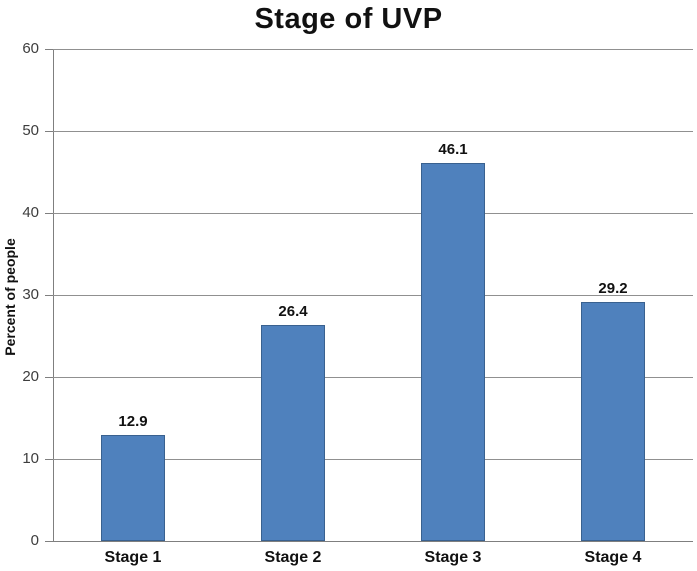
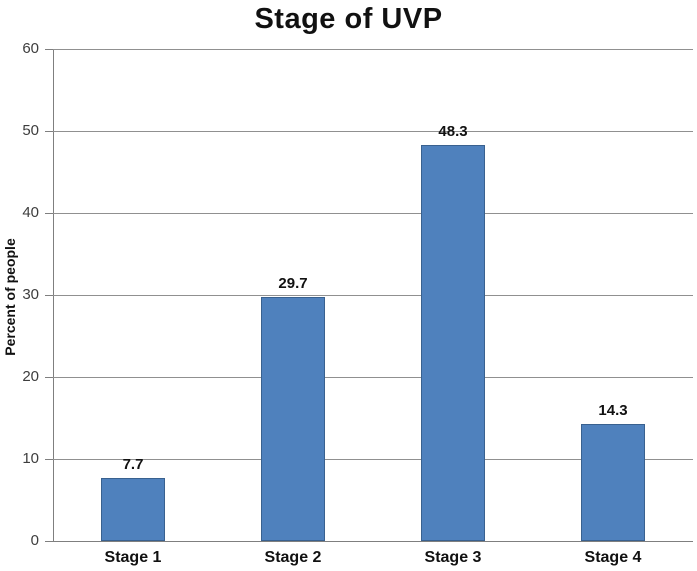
Stage 1: 12.9 -> 7.7
Stage 2: 26.4 -> 29.7
Stage 3: 46.1 -> 48.3
Stage 4: 29.2 -> 14.3
